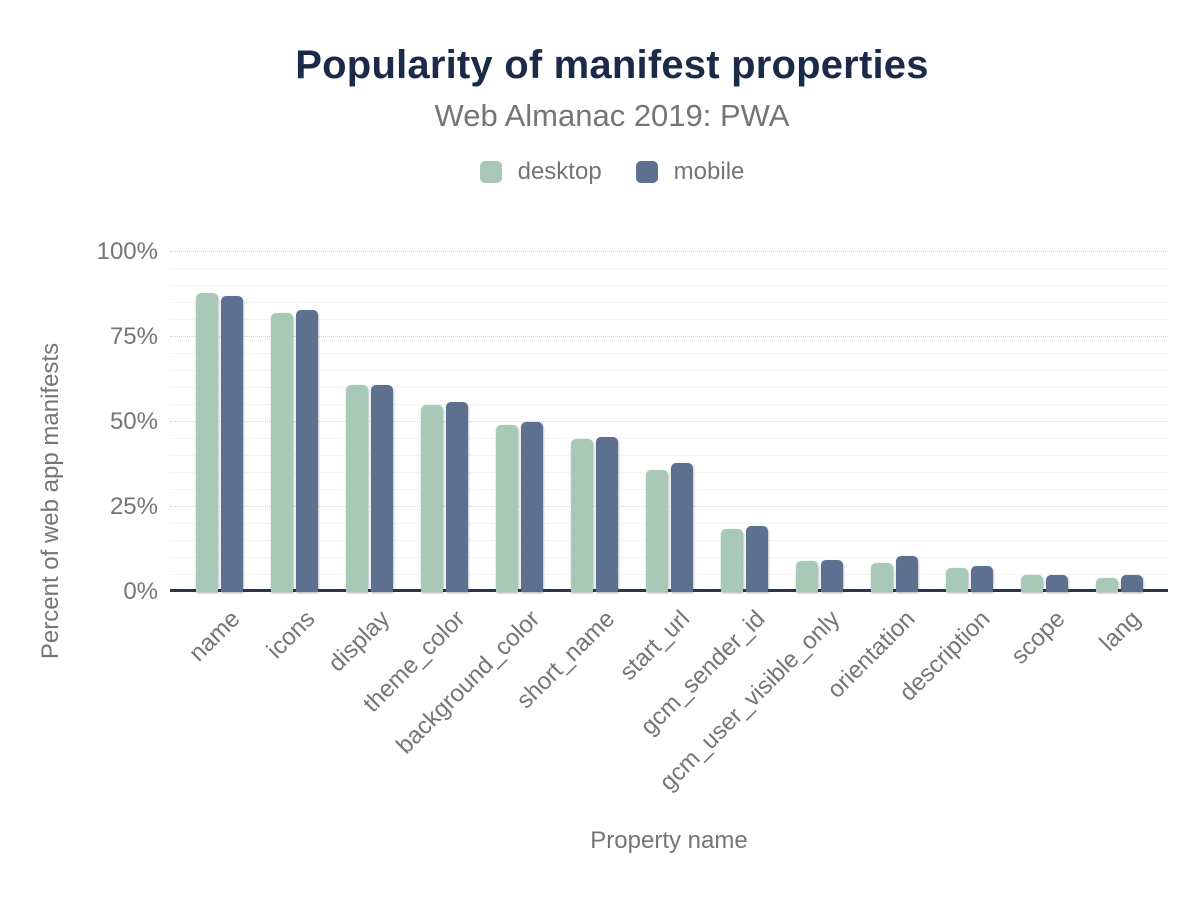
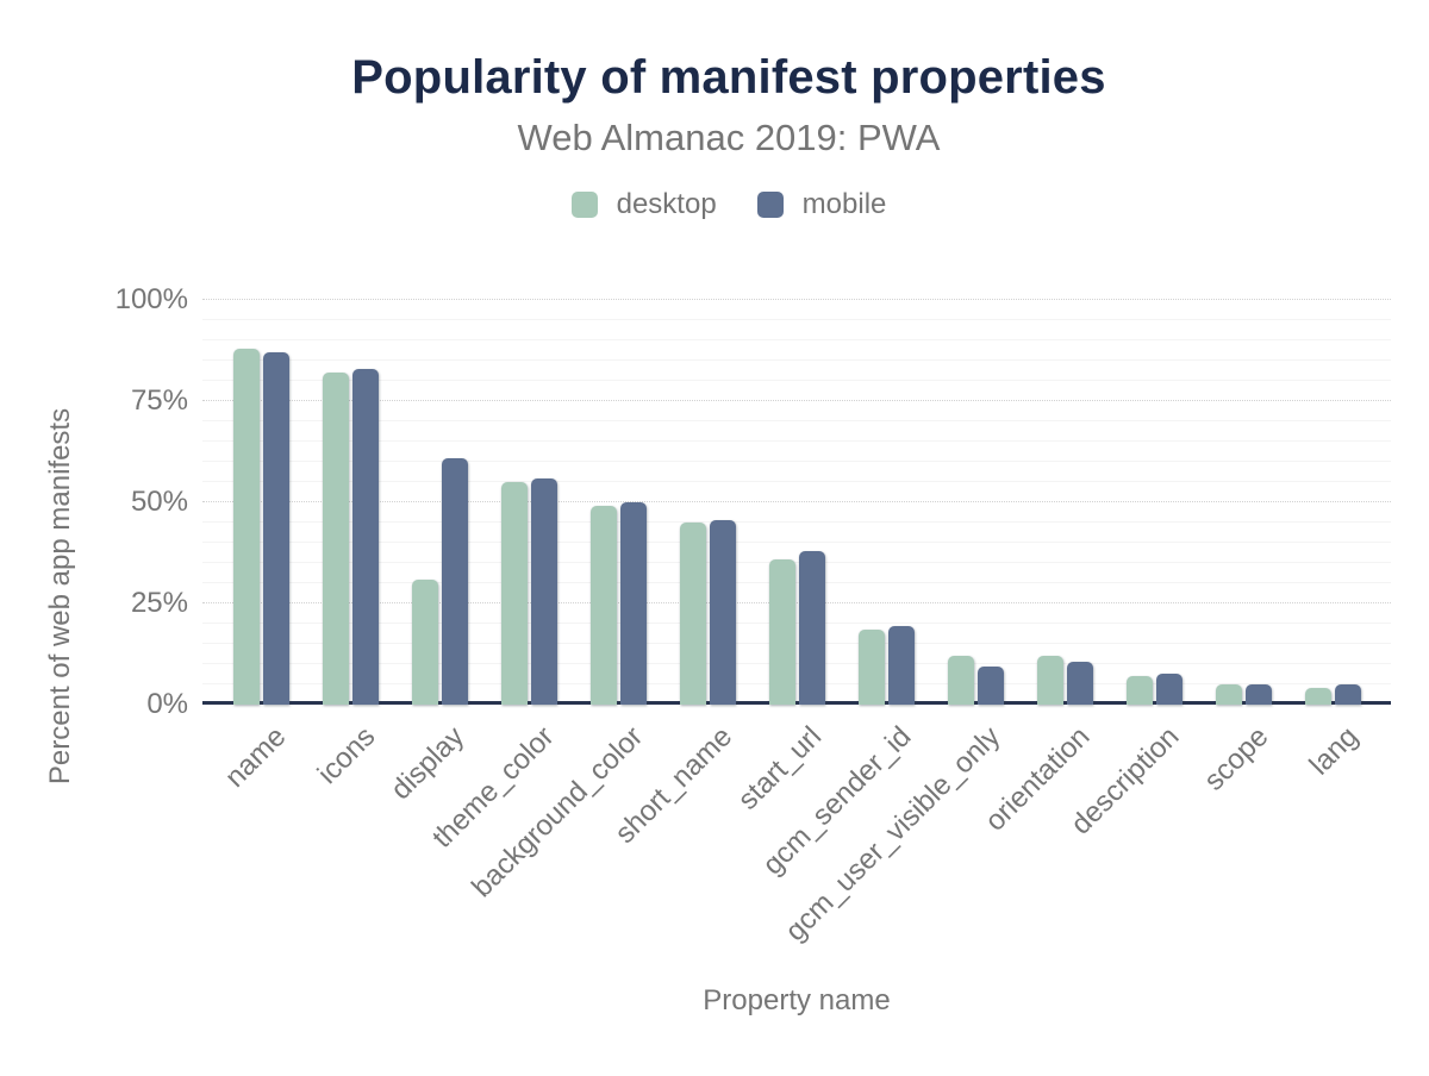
desktop/display: 61% -> 31%
desktop/gcm_user_visible_only: 9% -> 12%
desktop/orientation: 8% -> 12%
